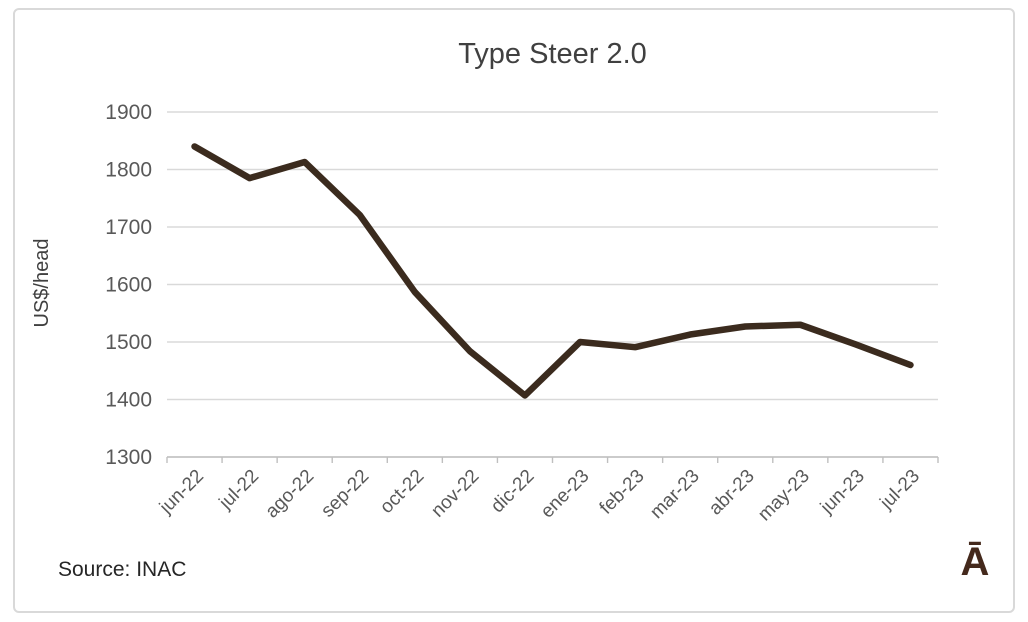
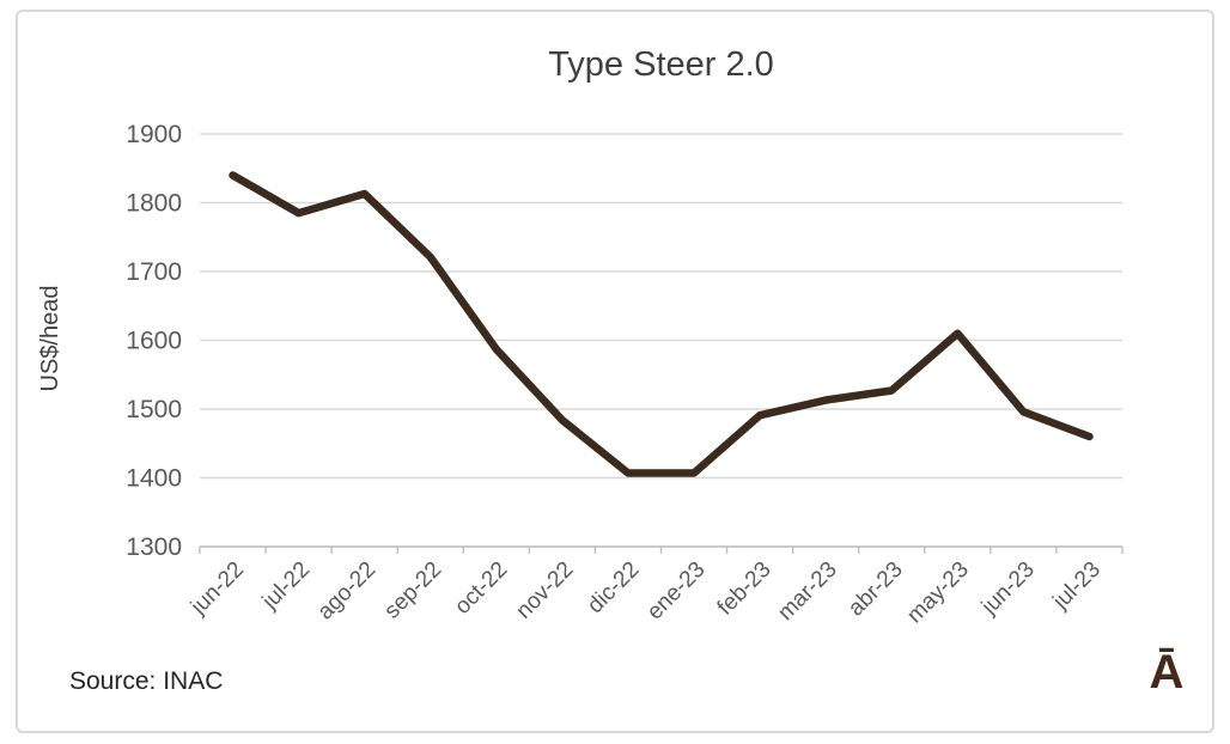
ene-23: 1500 -> 1410
may-23: 1530 -> 1610
